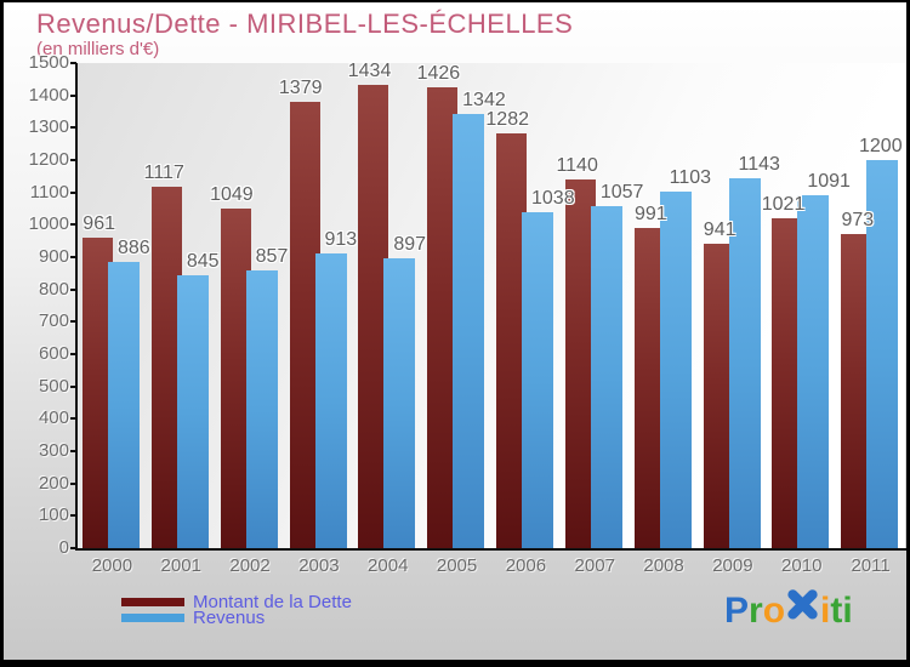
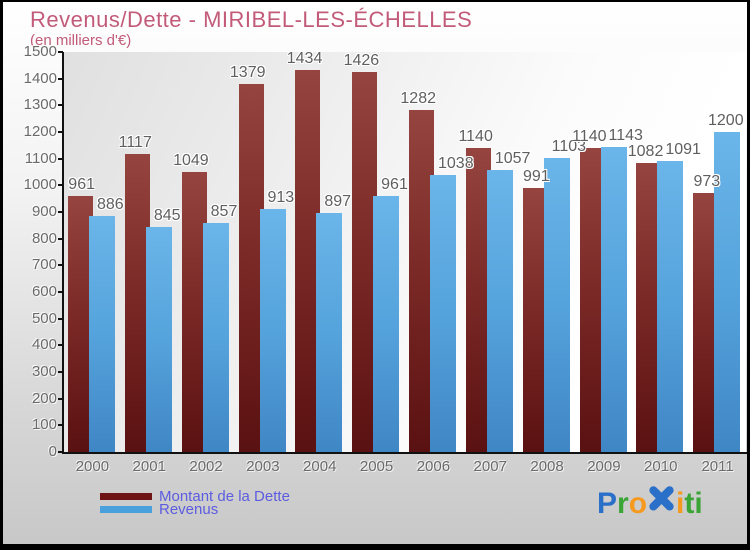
Revenus/2005: 1342 -> 961
Montant de la Dette/2009: 941 -> 1140
Montant de la Dette/2010: 1021 -> 1082
